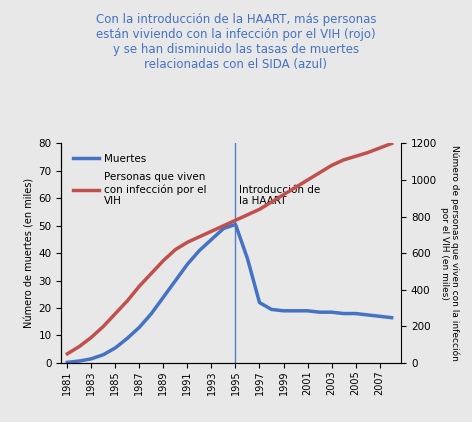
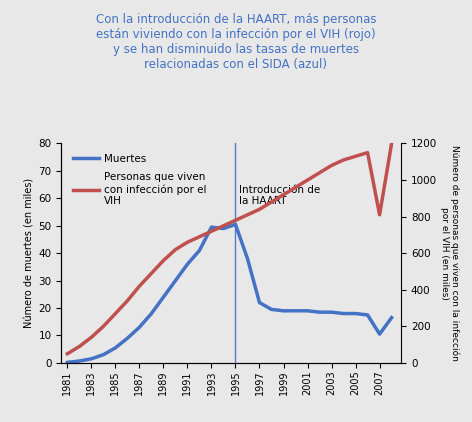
Muertes/1993: 45.0 -> 49.5
Muertes/2007: 17.0 -> 10.5
Personas que viven con infección por el VIH/2007: 1180 -> 810
